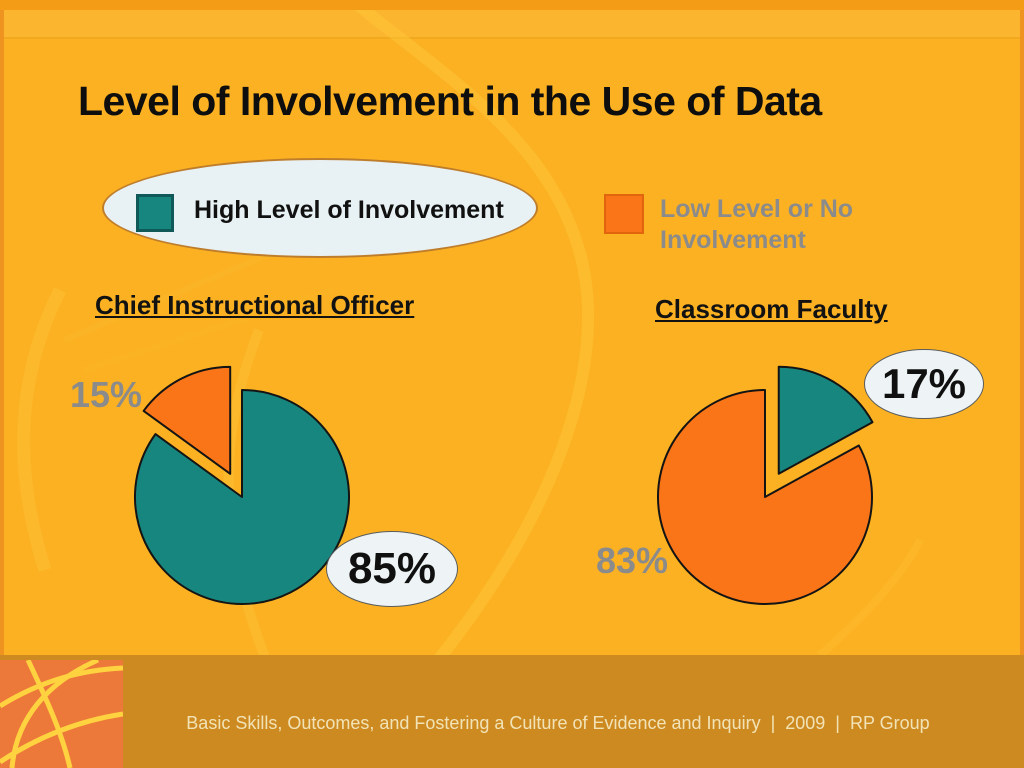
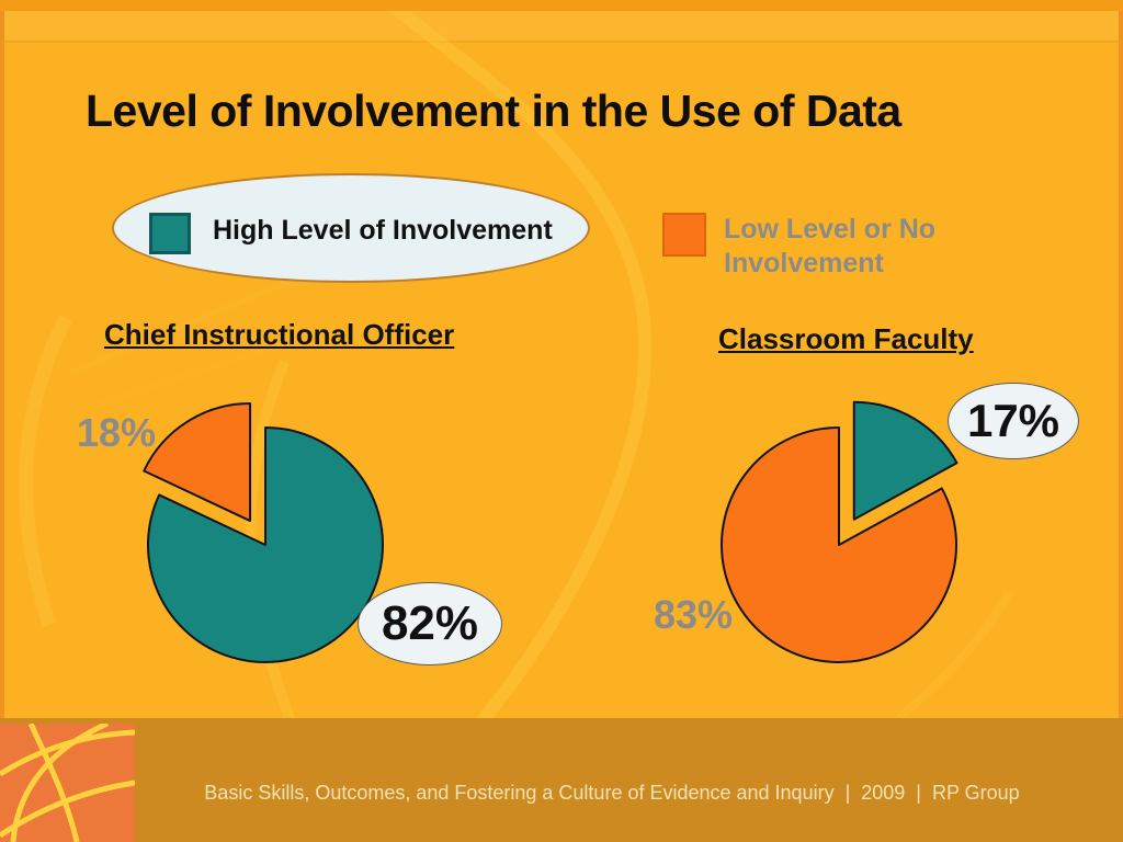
Chief Instructional Officer/High Level of Involvement: 85% -> 82%
Chief Instructional Officer/Low Level or No Involvement: 15% -> 18%
